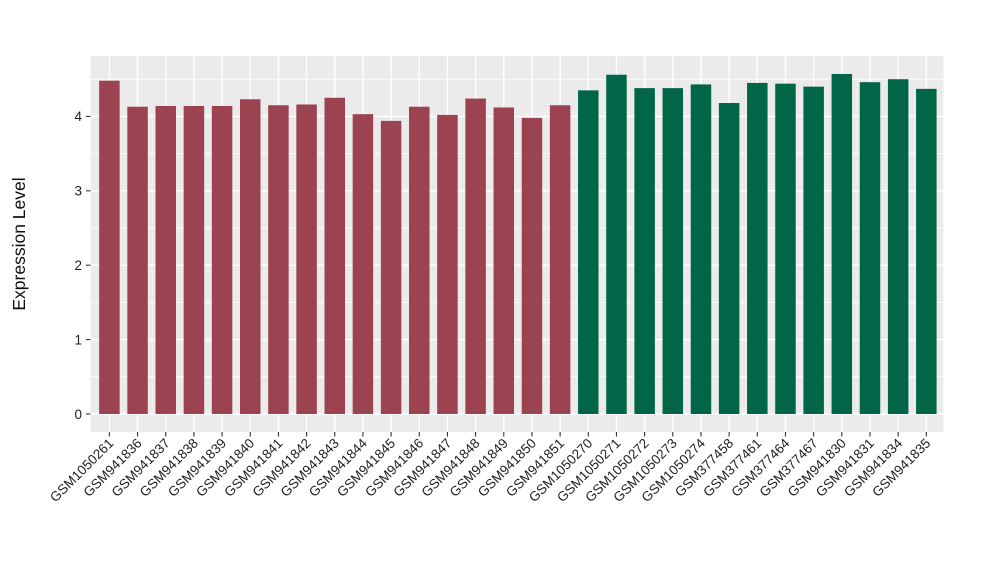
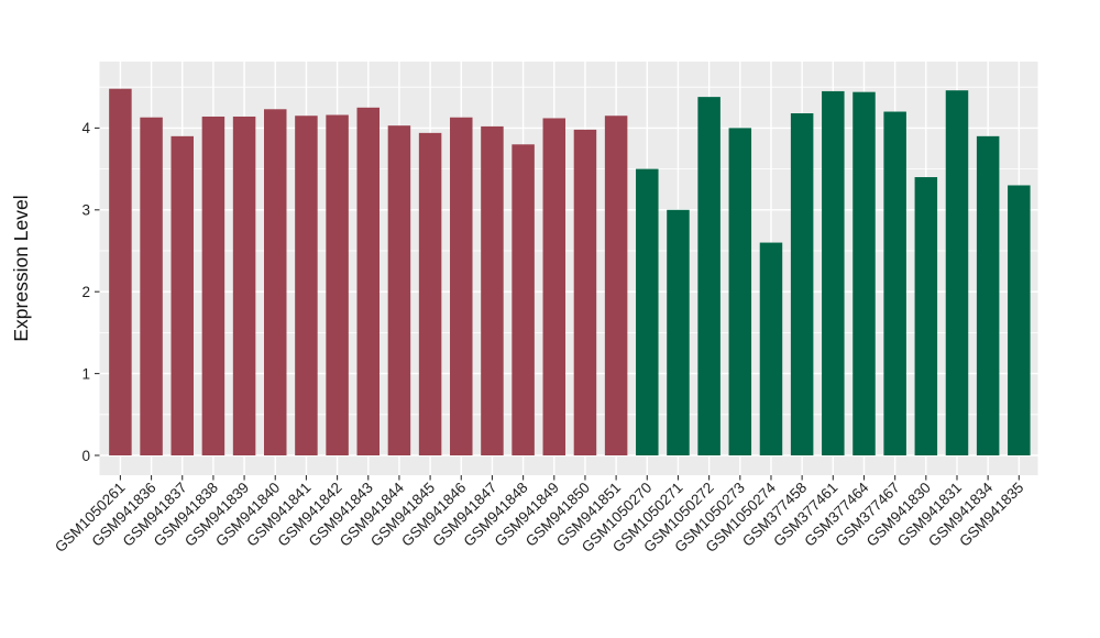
GSM941837: 4.1 -> 3.9
GSM941848: 4.2 -> 3.8
GSM1050270: 4.3 -> 3.5
GSM1050271: 4.6 -> 3.0
GSM1050273: 4.4 -> 4.0
GSM1050274: 4.4 -> 2.6
GSM377467: 4.4 -> 4.2
GSM941830: 4.6 -> 3.4
GSM941834: 4.5 -> 3.9
GSM941835: 4.4 -> 3.3
